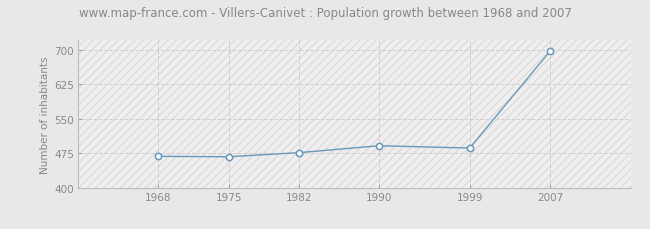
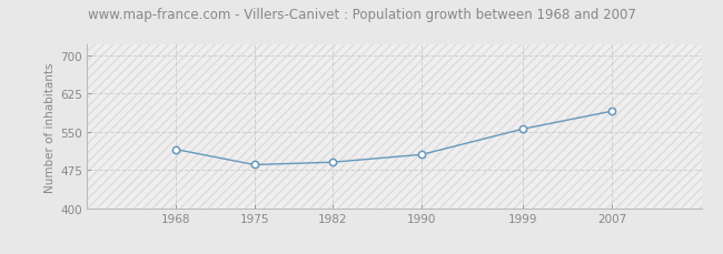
1968: 468 -> 515
1975: 467 -> 485
1982: 476 -> 490
1990: 491 -> 505
1999: 486 -> 555
2007: 697 -> 590
